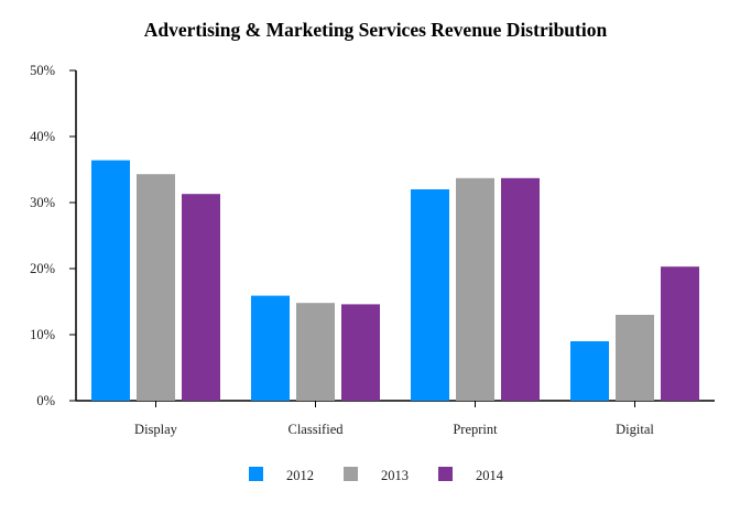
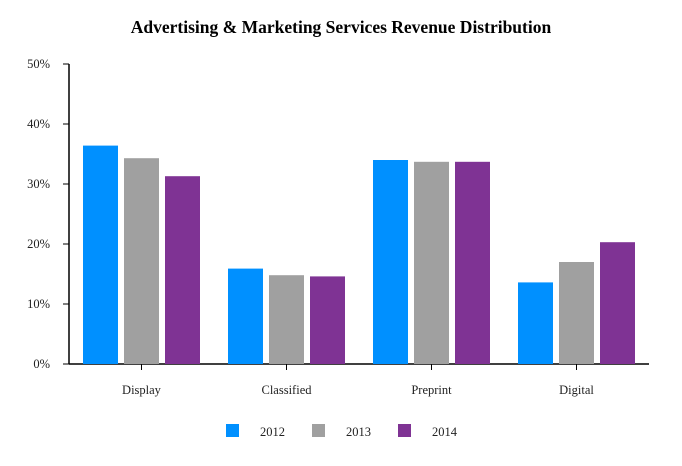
2012/Preprint: 32% -> 34%
2012/Digital: 9% -> 14%
2013/Digital: 13% -> 17%
